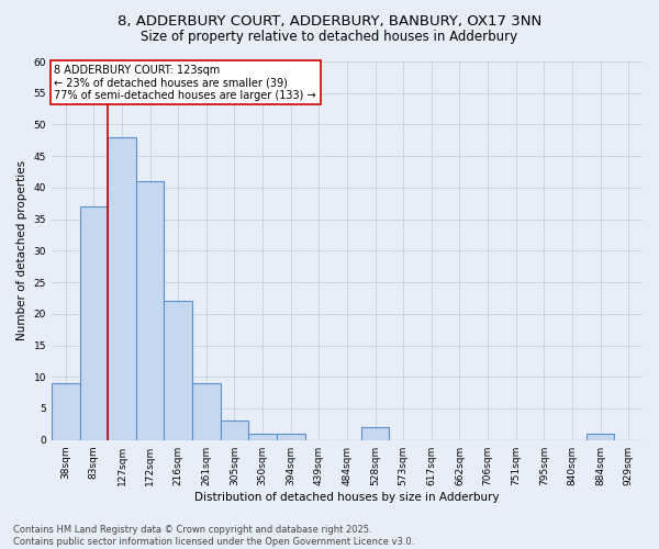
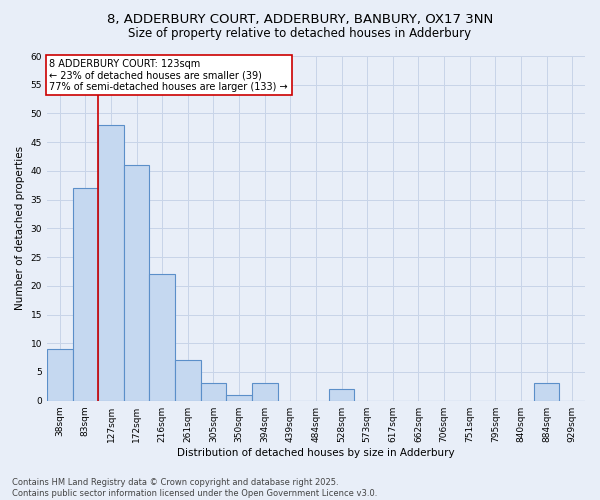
261sqm: 9 -> 7
394sqm: 1 -> 3
884sqm: 1 -> 3
